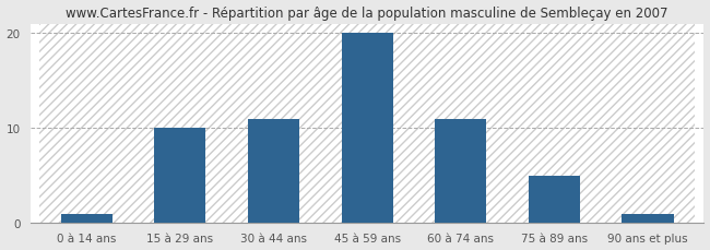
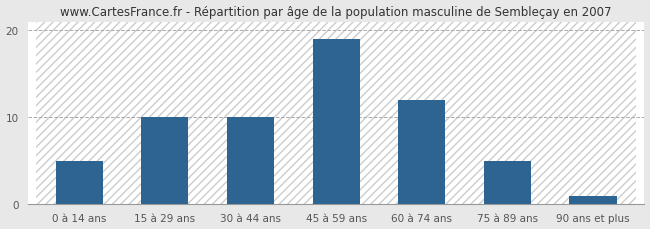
0 à 14 ans: 1 -> 5
30 à 44 ans: 11 -> 10
45 à 59 ans: 20 -> 19
60 à 74 ans: 11 -> 12
